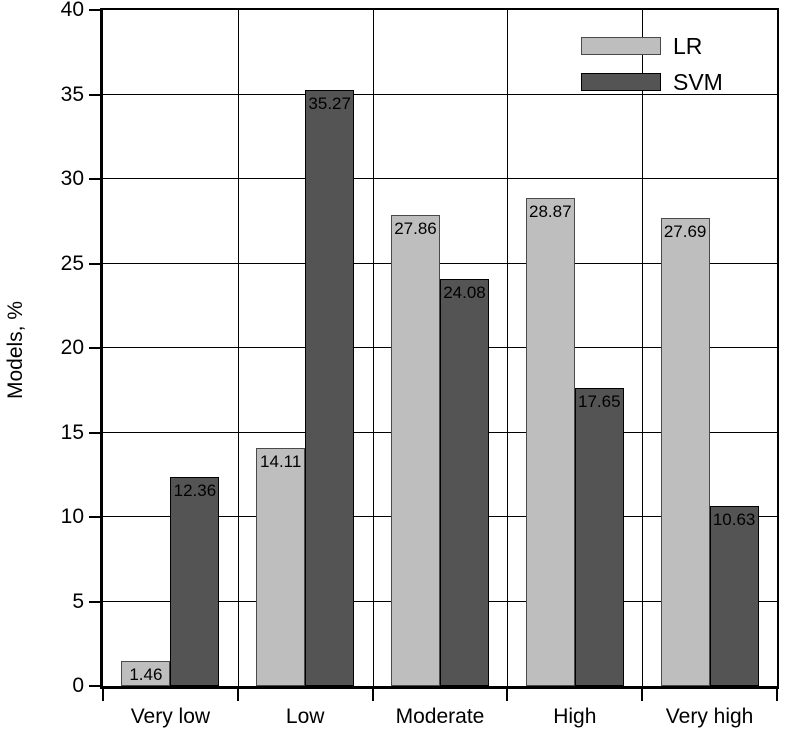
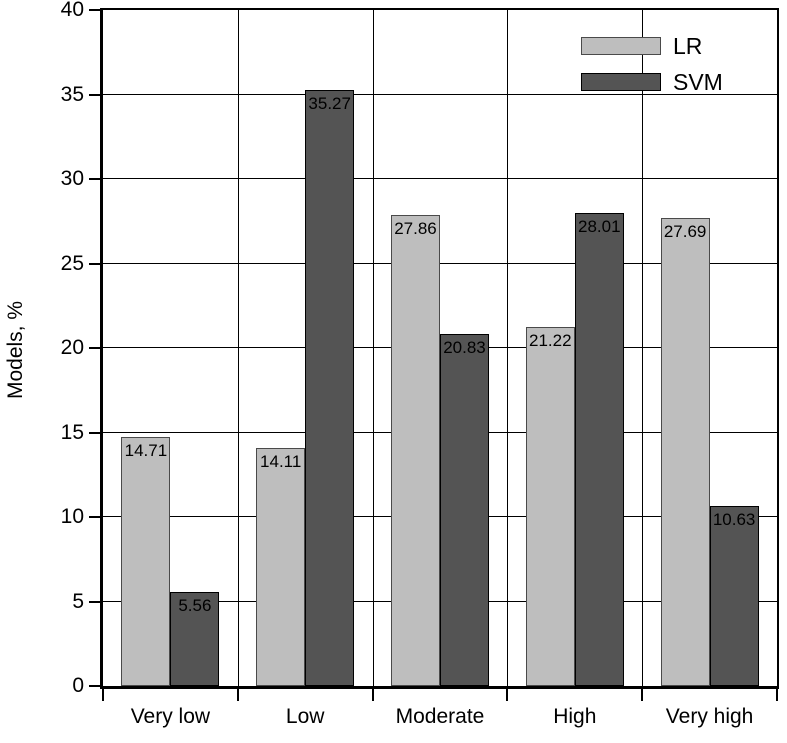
LR/Very low: 1.46 -> 14.71
SVM/Very low: 12.36 -> 5.56
SVM/Moderate: 24.08 -> 20.83
LR/High: 28.87 -> 21.22
SVM/High: 17.65 -> 28.01
